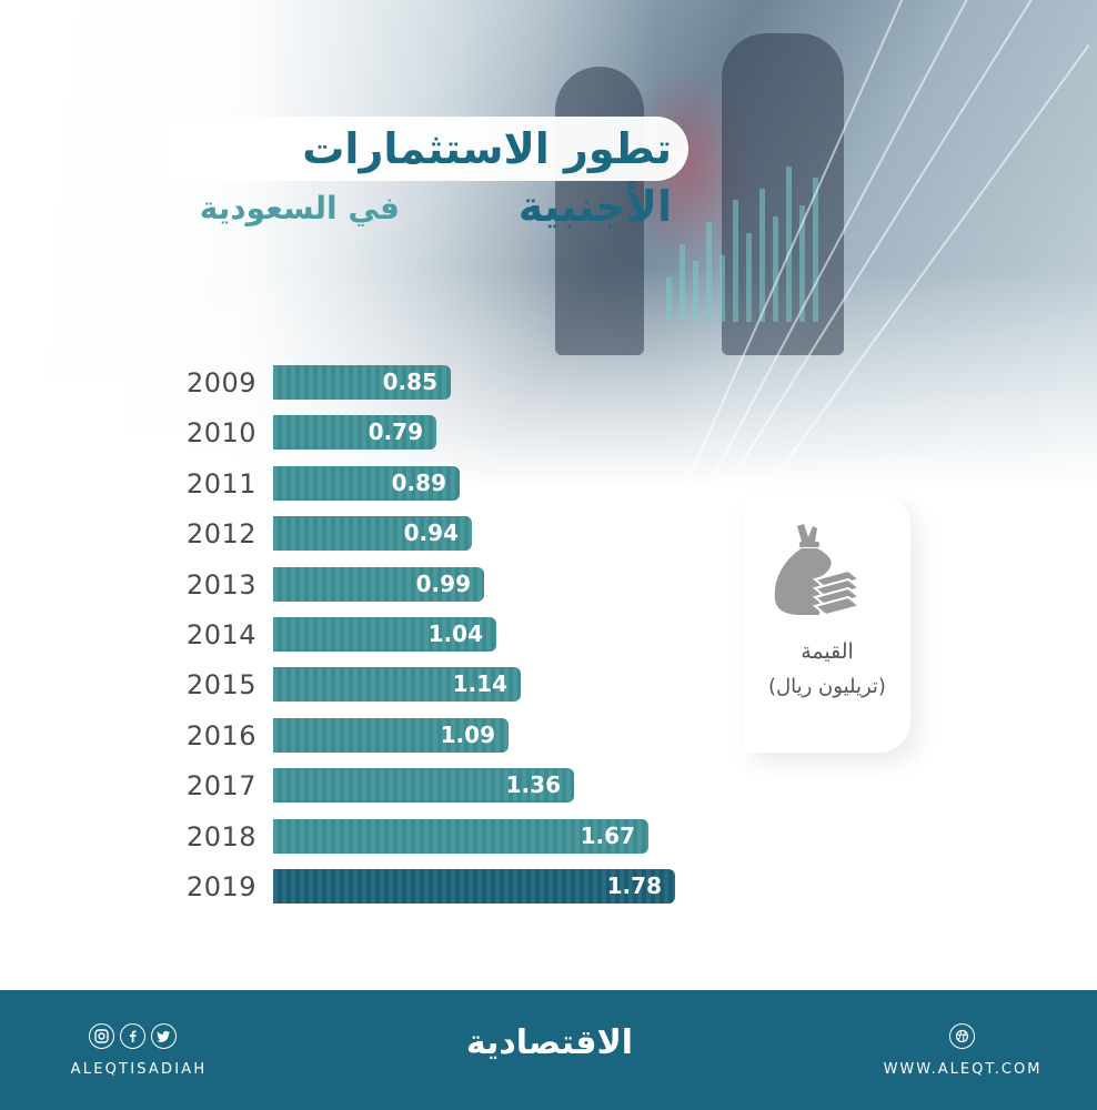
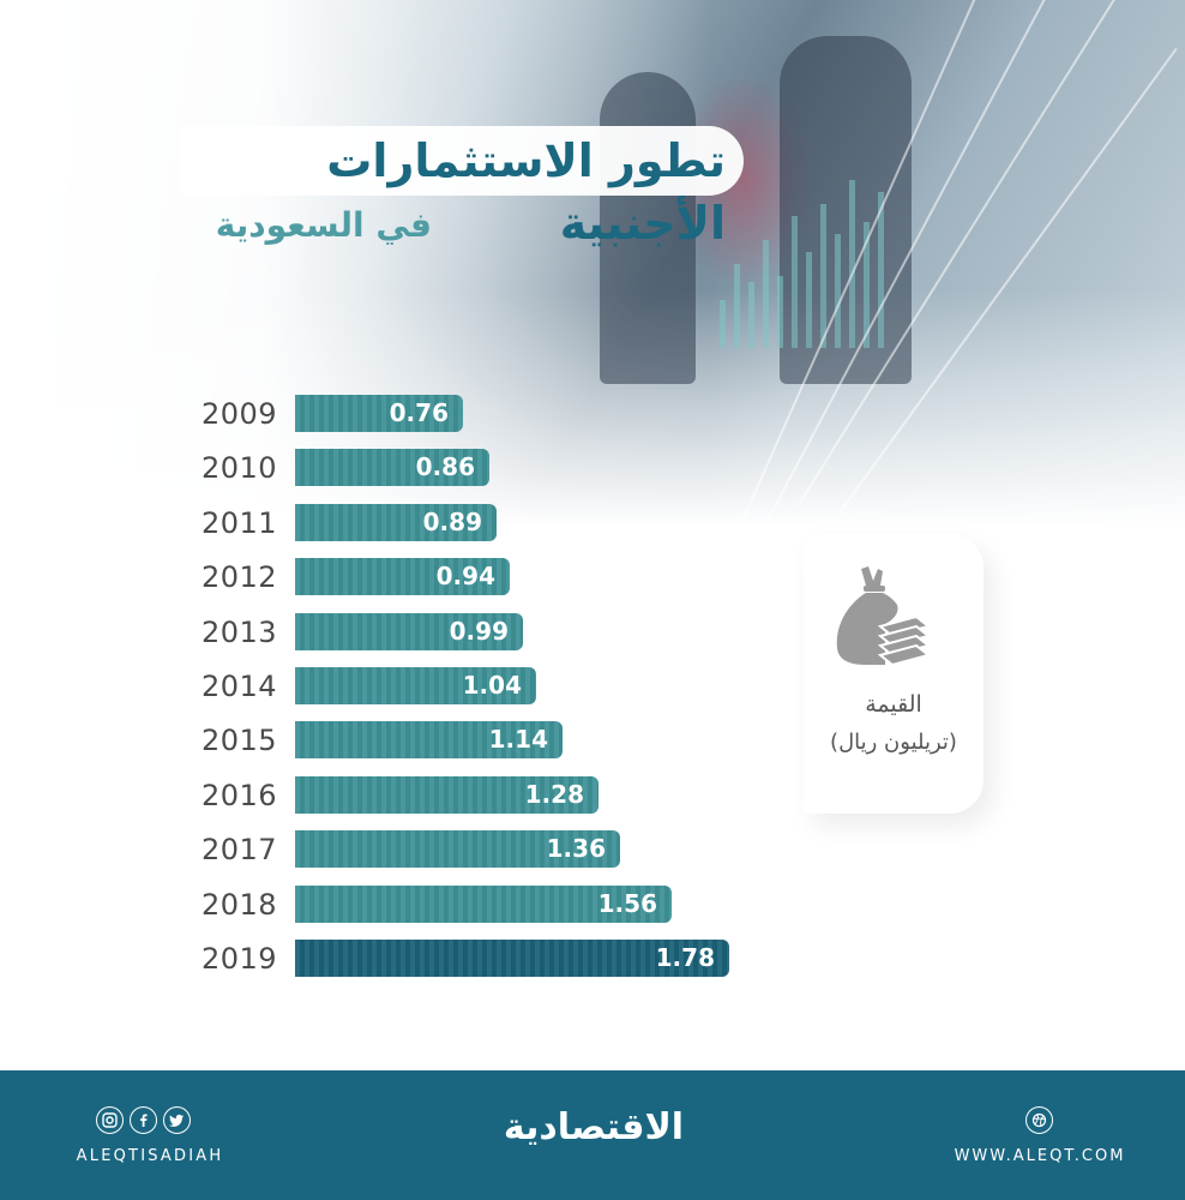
2009: 0.85 -> 0.76
2010: 0.79 -> 0.86
2016: 1.09 -> 1.28
2018: 1.67 -> 1.56
